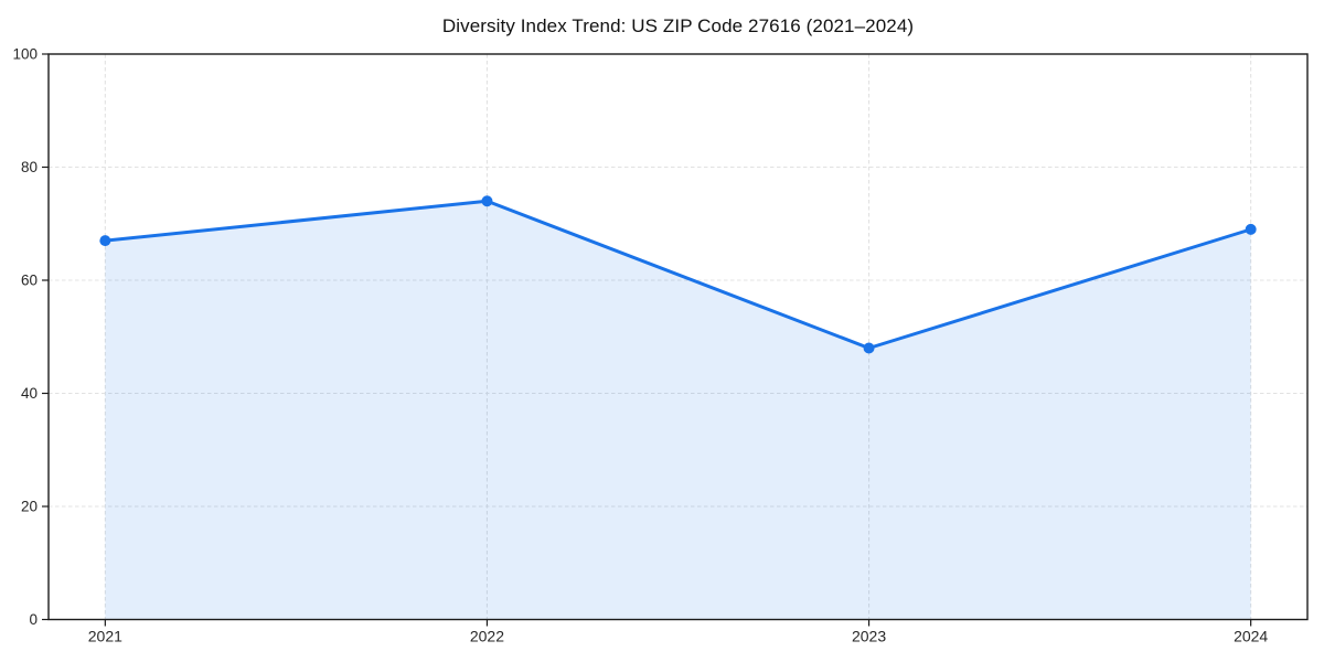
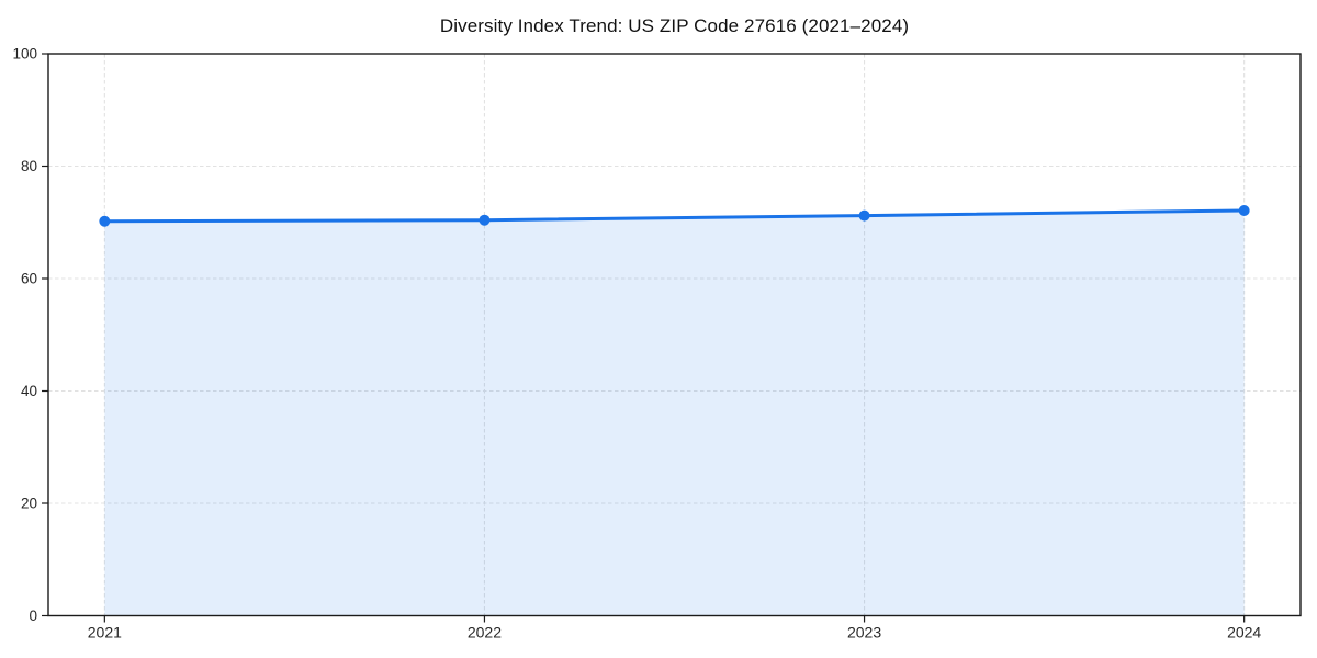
2021: 67 -> 70
2022: 74 -> 70
2023: 48 -> 71
2024: 69 -> 72
